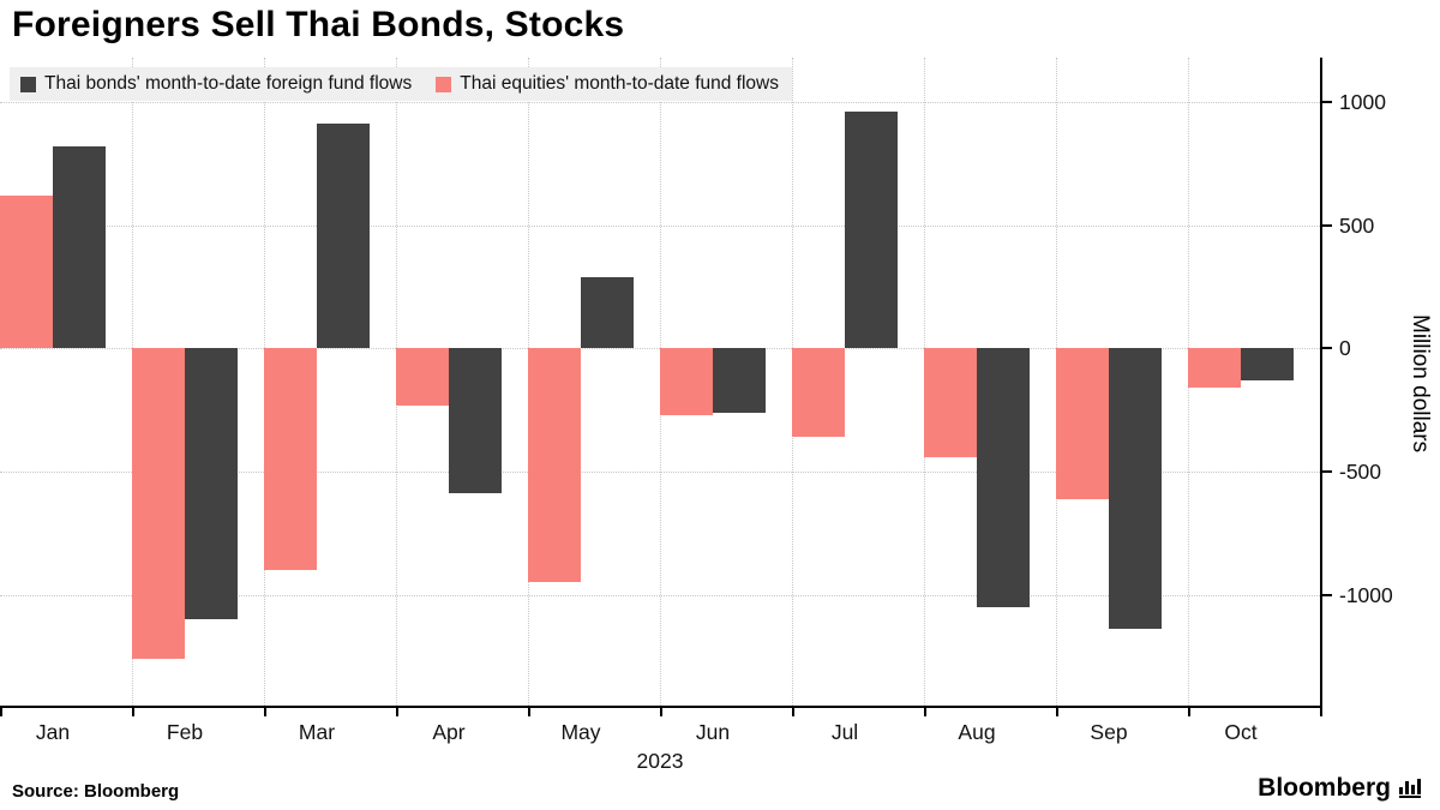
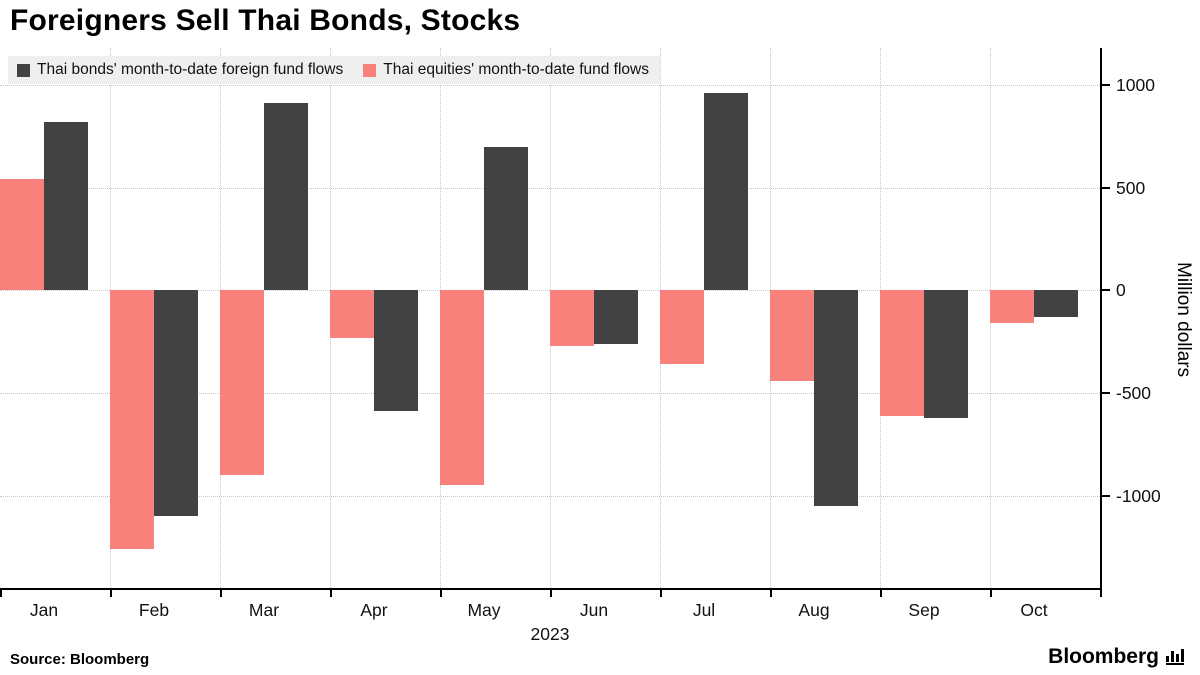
Thai equities' month-to-date fund flows/Jan: 620 -> 540
Thai bonds' month-to-date foreign fund flows/May: 290 -> 700
Thai bonds' month-to-date foreign fund flows/Sep: -1140 -> -620
